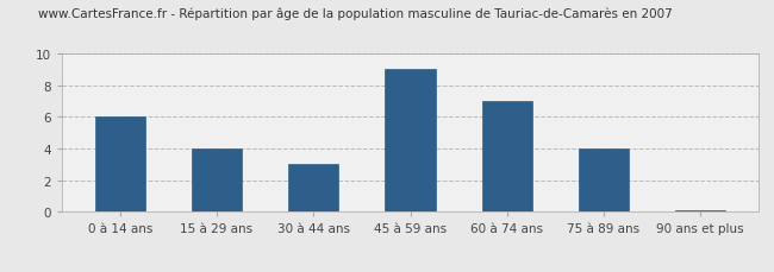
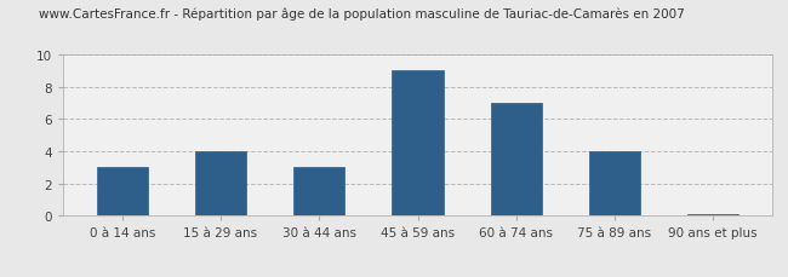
0 à 14 ans: 6.0 -> 3.0
